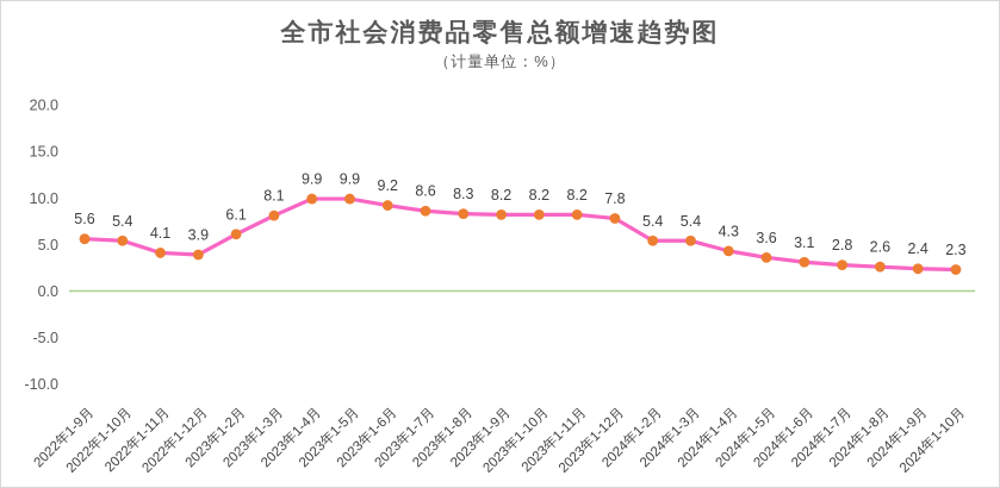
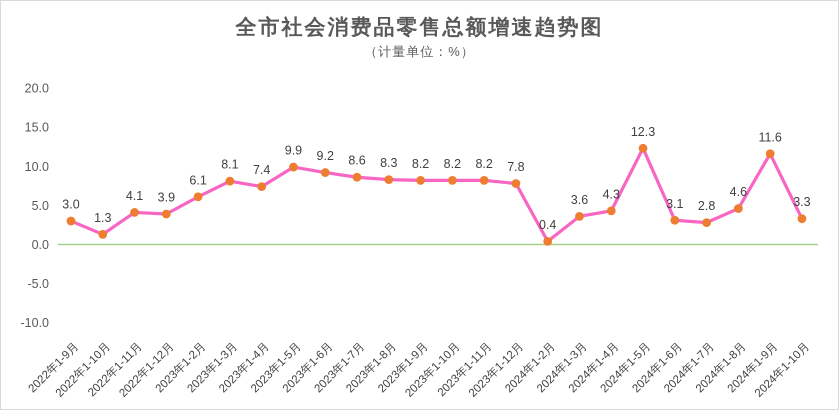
2022年1-9月: 5.6 -> 3.0
2022年1-10月: 5.4 -> 1.3
2023年1-4月: 9.9 -> 7.4
2024年1-2月: 5.4 -> 0.4
2024年1-3月: 5.4 -> 3.6
2024年1-5月: 3.6 -> 12.3
2024年1-8月: 2.6 -> 4.6
2024年1-9月: 2.4 -> 11.6
2024年1-10月: 2.3 -> 3.3
